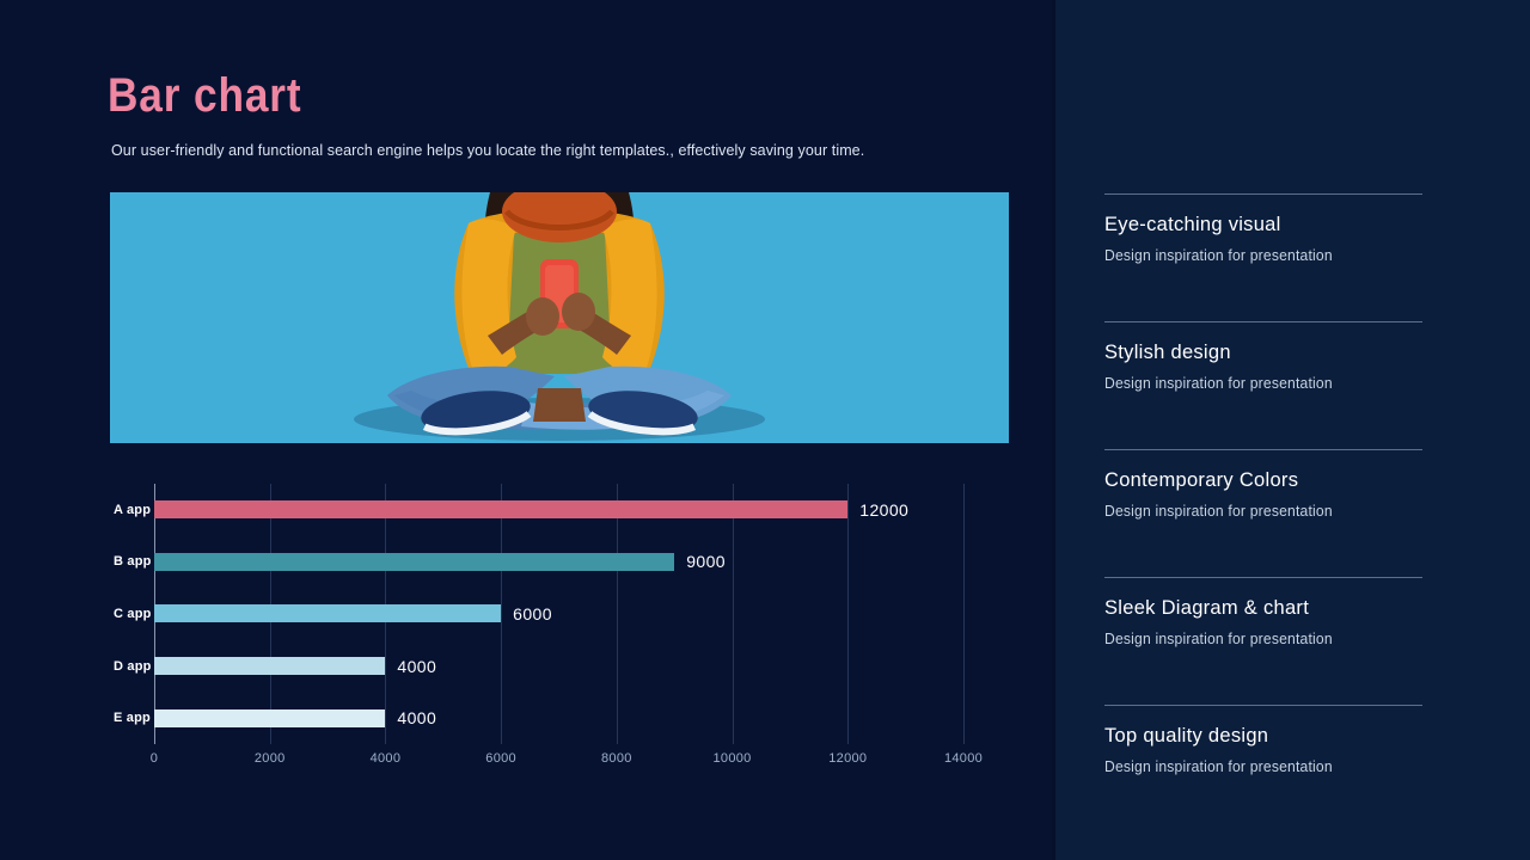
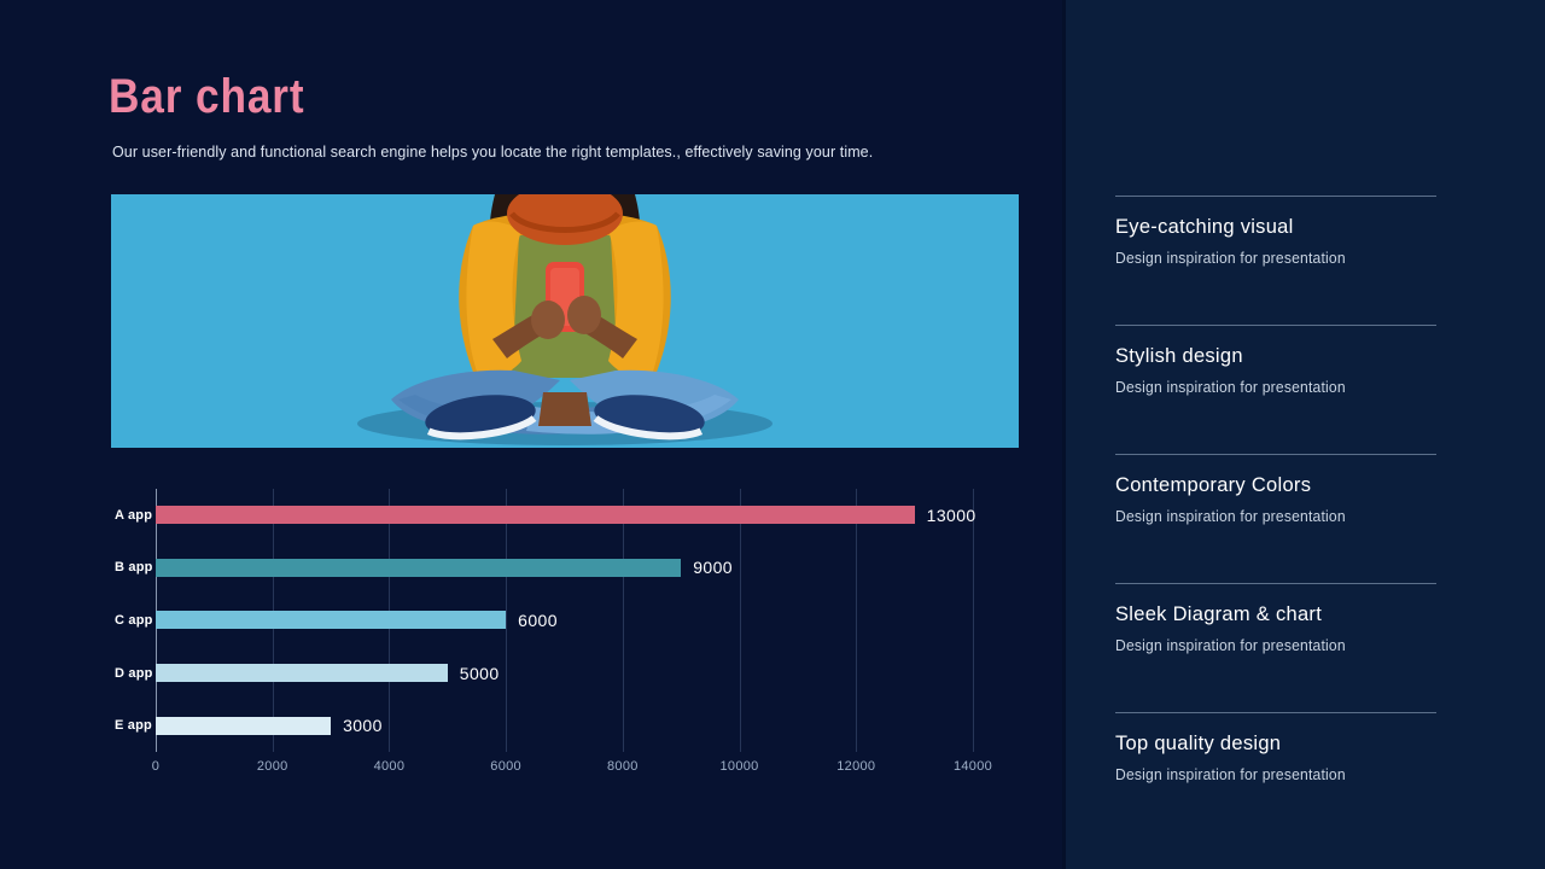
A app: 12000 -> 13000
D app: 4000 -> 5000
E app: 4000 -> 3000
